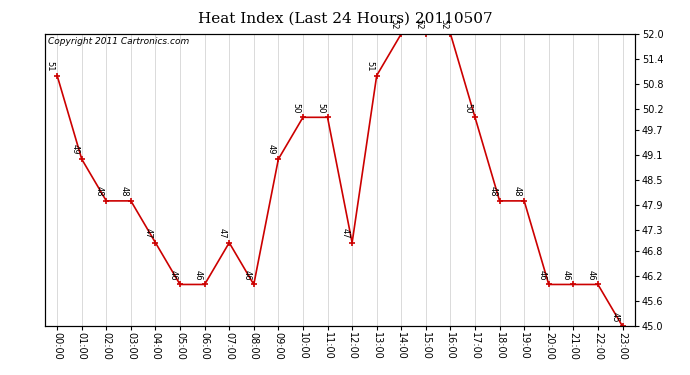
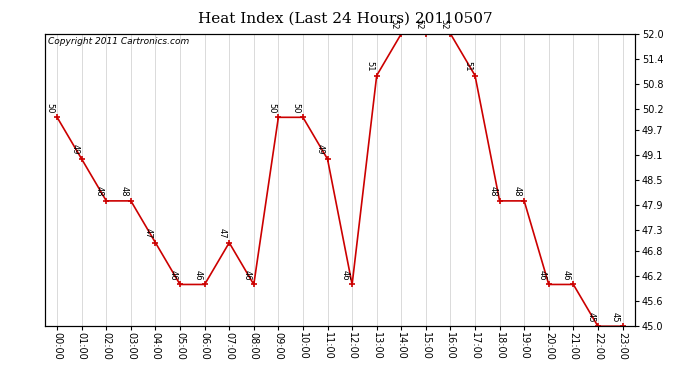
00:00: 51 -> 50
09:00: 49 -> 50
11:00: 50 -> 49
12:00: 47 -> 46
17:00: 50 -> 51
22:00: 46 -> 45
